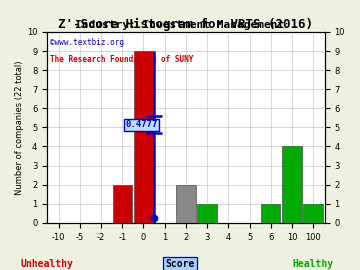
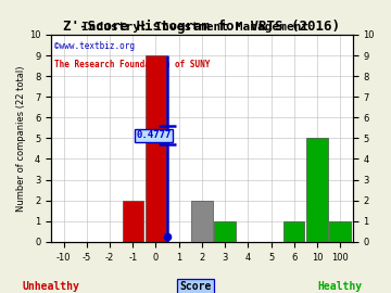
10: 4 -> 5
